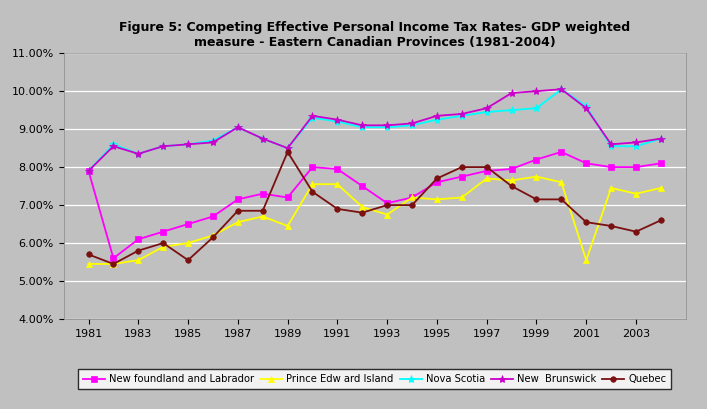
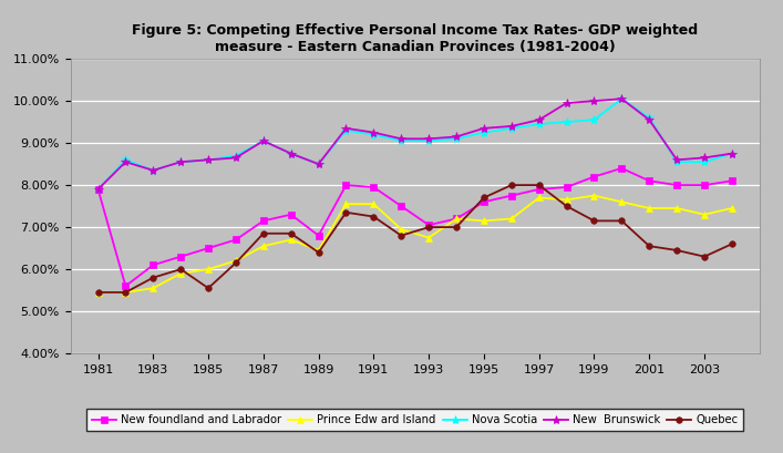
Quebec/1981: 5.70% -> 5.45%
New foundland and Labrador/1989: 7.20% -> 6.80%
Quebec/1989: 8.40% -> 6.40%
Quebec/1991: 6.90% -> 7.25%
Prince Edw ard Island/2001: 5.55% -> 7.45%
